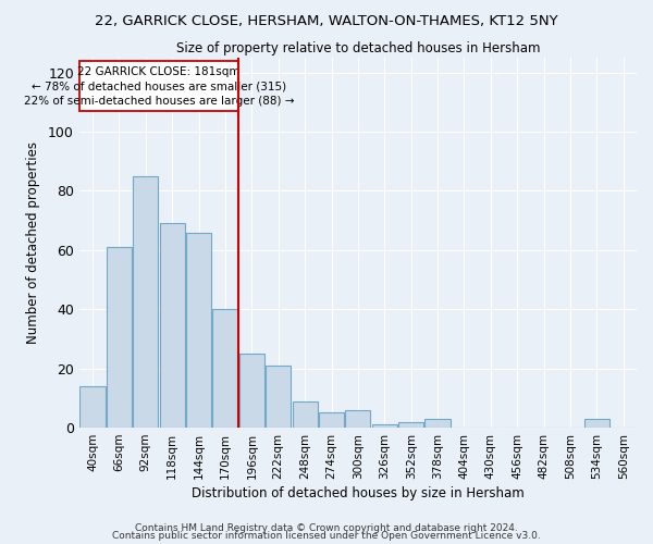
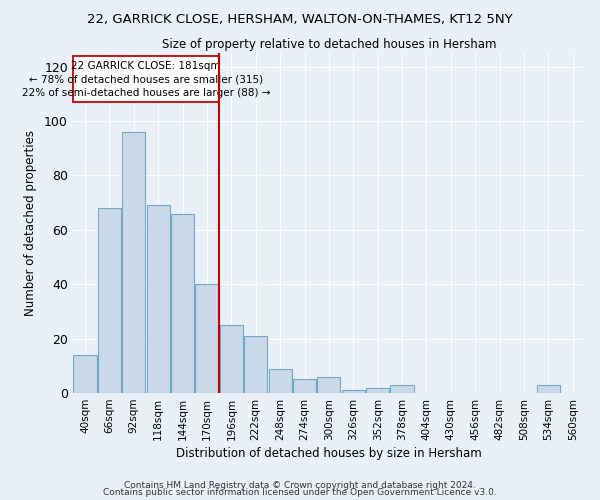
66sqm: 61 -> 68
92sqm: 85 -> 96
